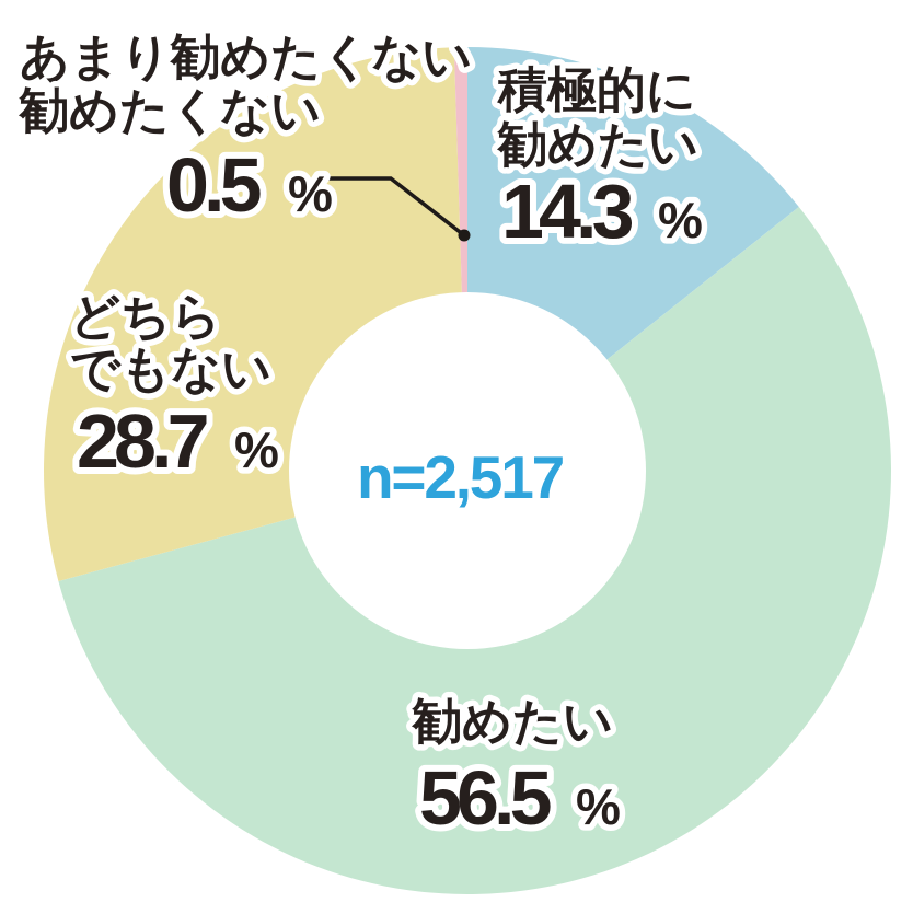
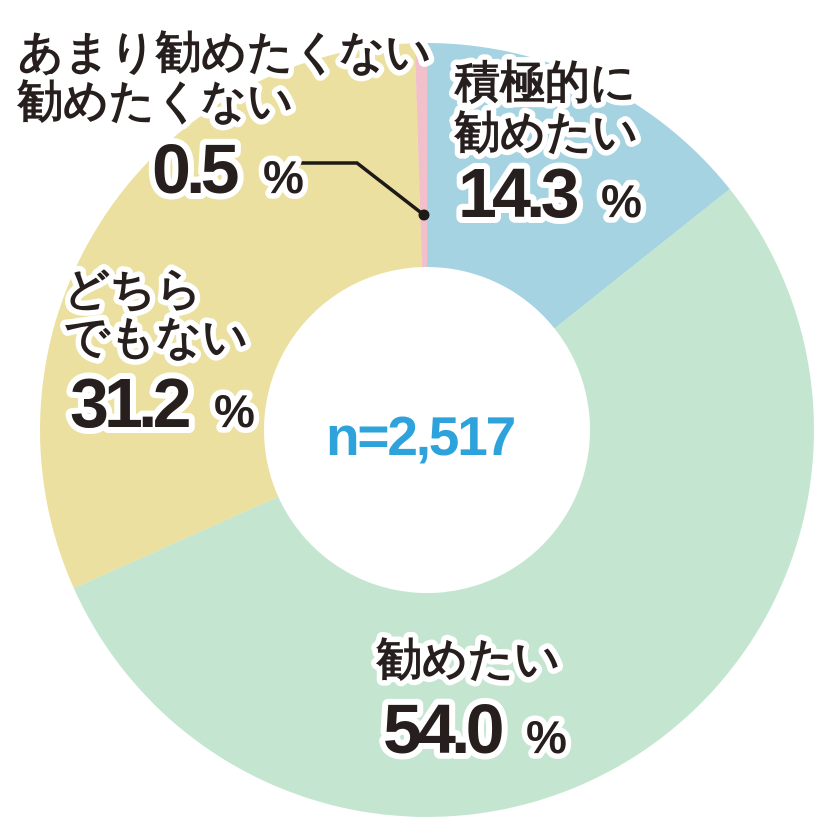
勧めたい: 56.5 -> 54.0
どちらでもない: 28.7 -> 31.2
